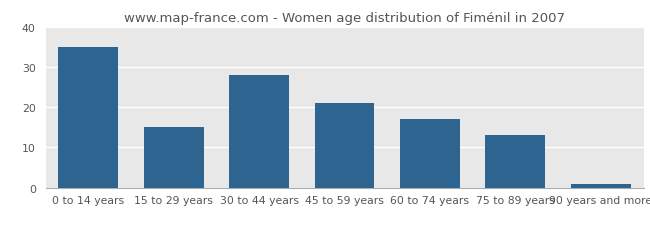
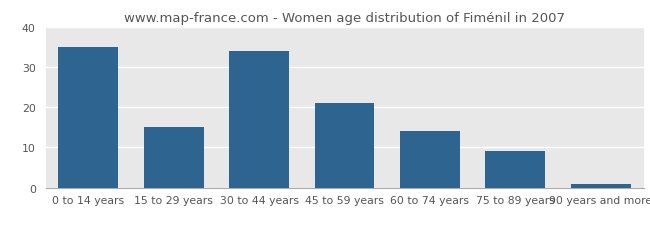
30 to 44 years: 28 -> 34
60 to 74 years: 17 -> 14
75 to 89 years: 13 -> 9
